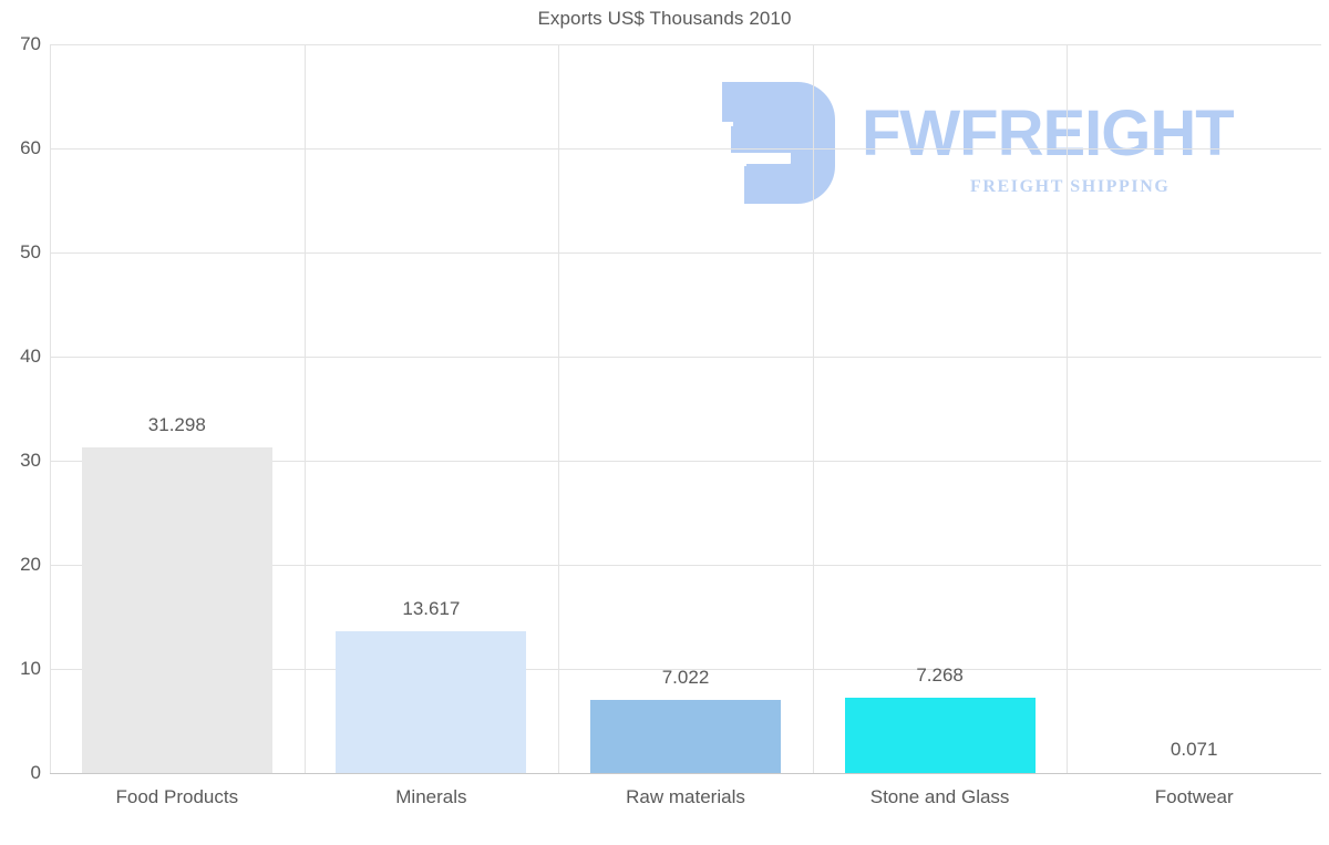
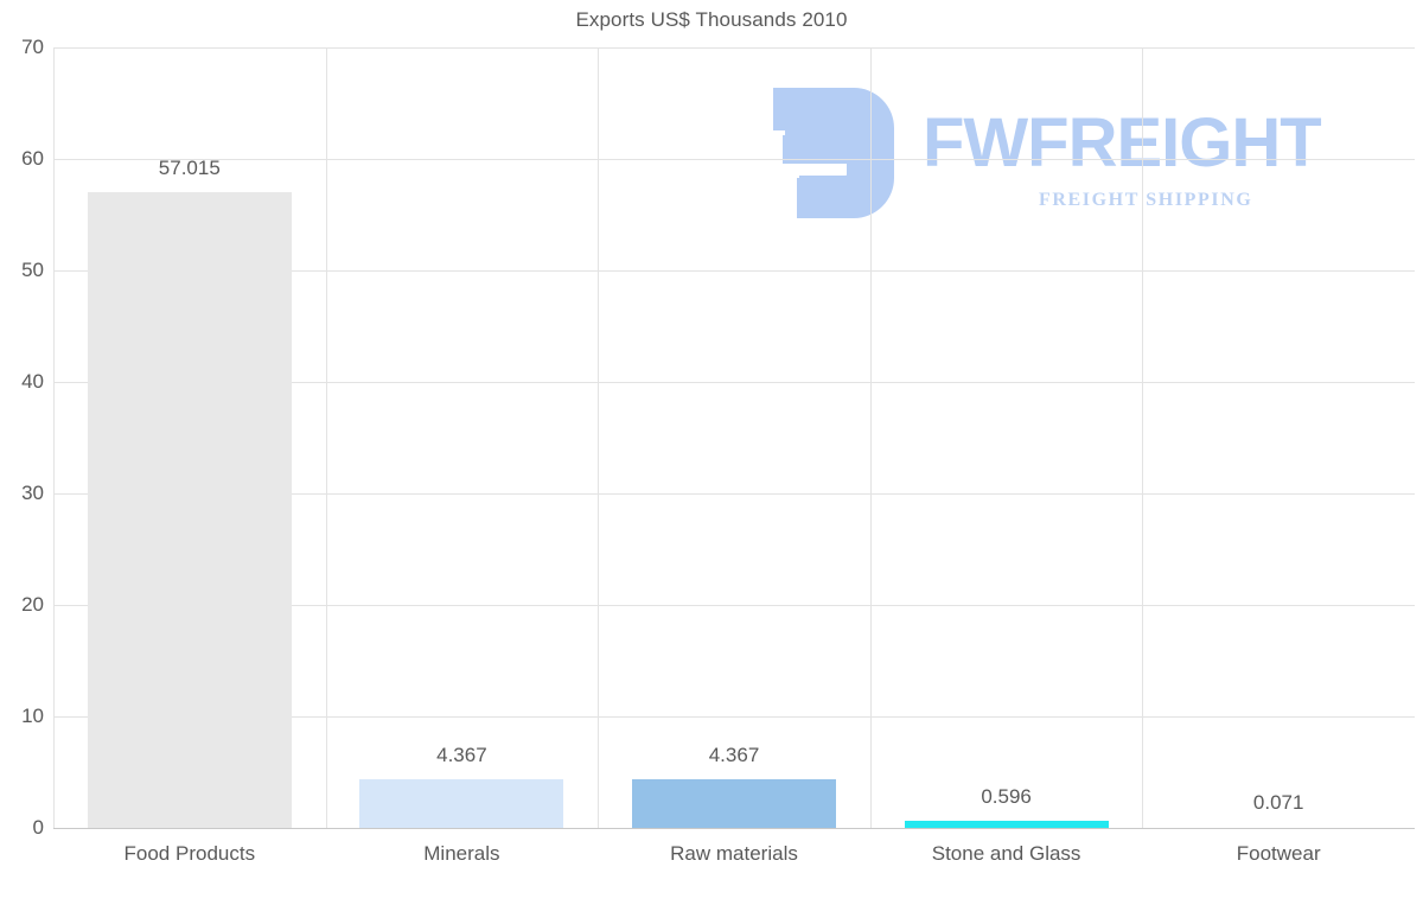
Food Products: 31.298 -> 57.015
Minerals: 13.617 -> 4.367
Raw materials: 7.022 -> 4.367
Stone and Glass: 7.268 -> 0.596
